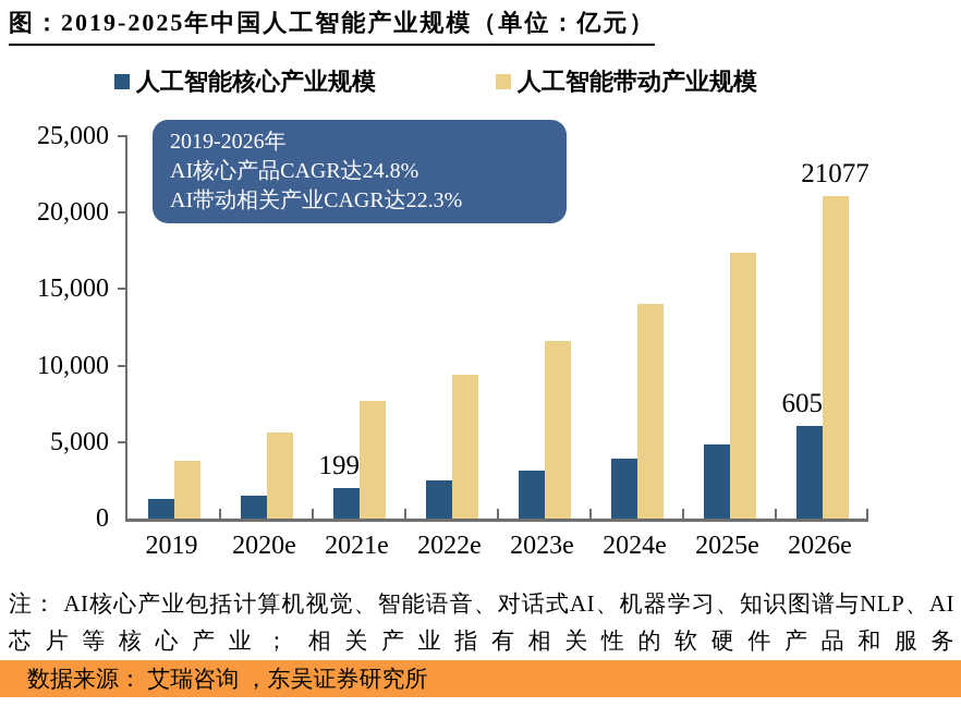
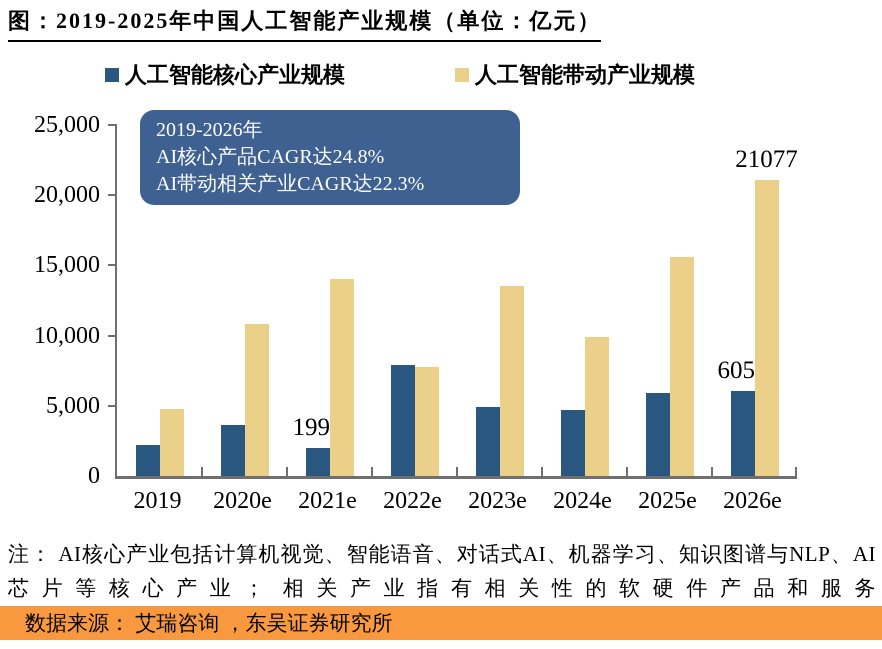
人工智能核心产业规模/2019: 1200 -> 2200
人工智能带动产业规模/2019: 3800 -> 4800
人工智能核心产业规模/2020e: 1500 -> 3600
人工智能带动产业规模/2020e: 5600 -> 10800
人工智能带动产业规模/2021e: 7700 -> 14000
人工智能核心产业规模/2022e: 2500 -> 7900
人工智能带动产业规模/2022e: 9400 -> 7800
人工智能核心产业规模/2023e: 3100 -> 4900
人工智能带动产业规模/2023e: 11600 -> 13500
人工智能核心产业规模/2024e: 3900 -> 4700
人工智能带动产业规模/2024e: 14000 -> 9900
人工智能核心产业规模/2025e: 4800 -> 5900
人工智能带动产业规模/2025e: 17400 -> 15600
